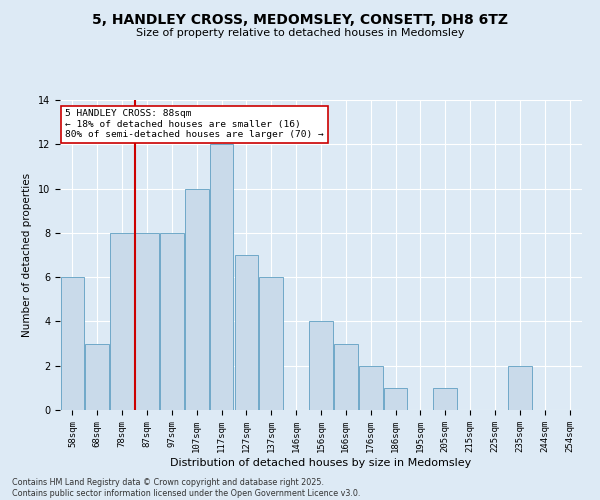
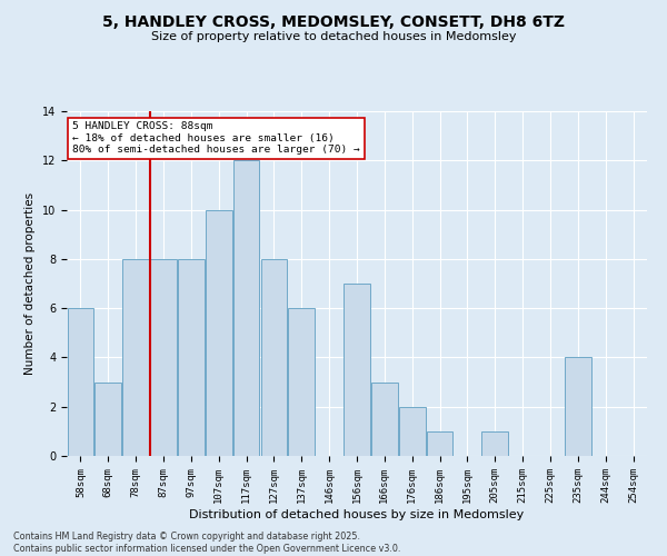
127sqm: 7 -> 8
156sqm: 4 -> 7
235sqm: 2 -> 4
